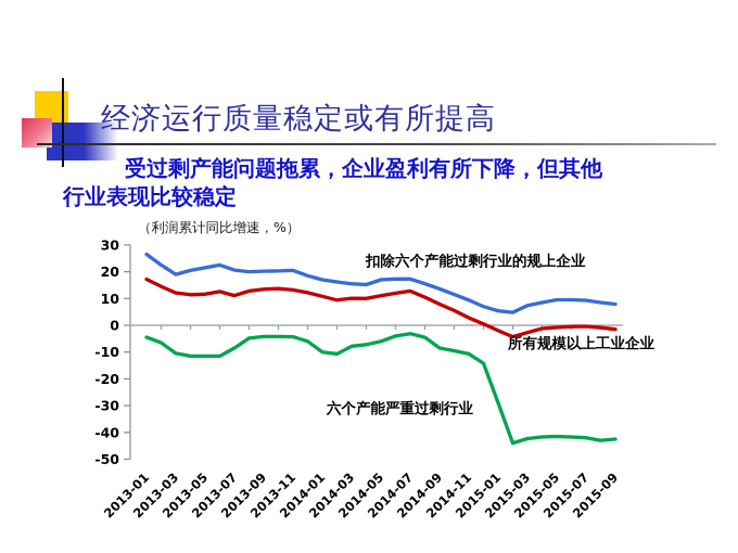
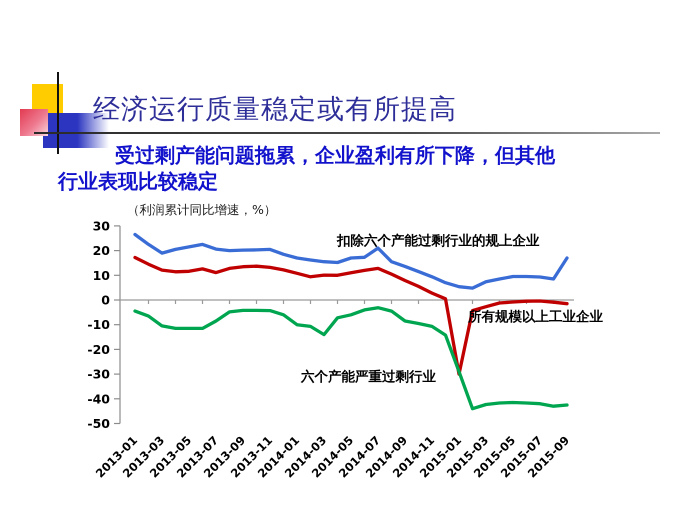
六个产能严重过剩行业/2014-03: -8 -> -14
扣除六个产能过剩行业的规上企业/2014-07: 17 -> 21
所有规模以上工业企业/2015-01: -2 -> -30
扣除六个产能过剩行业的规上企业/2015-09: 8 -> 17
